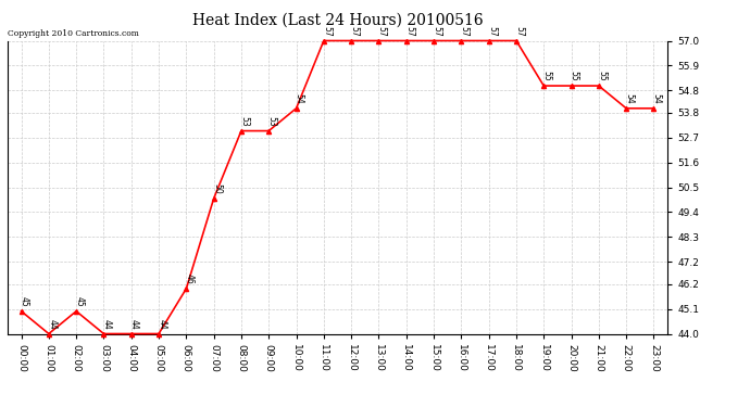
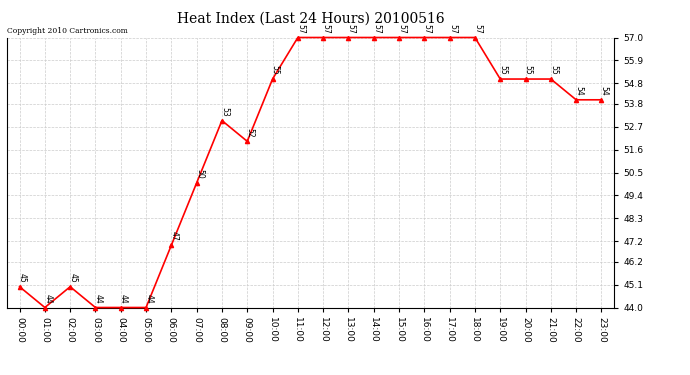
06:00: 46 -> 47
09:00: 53 -> 52
10:00: 54 -> 55
